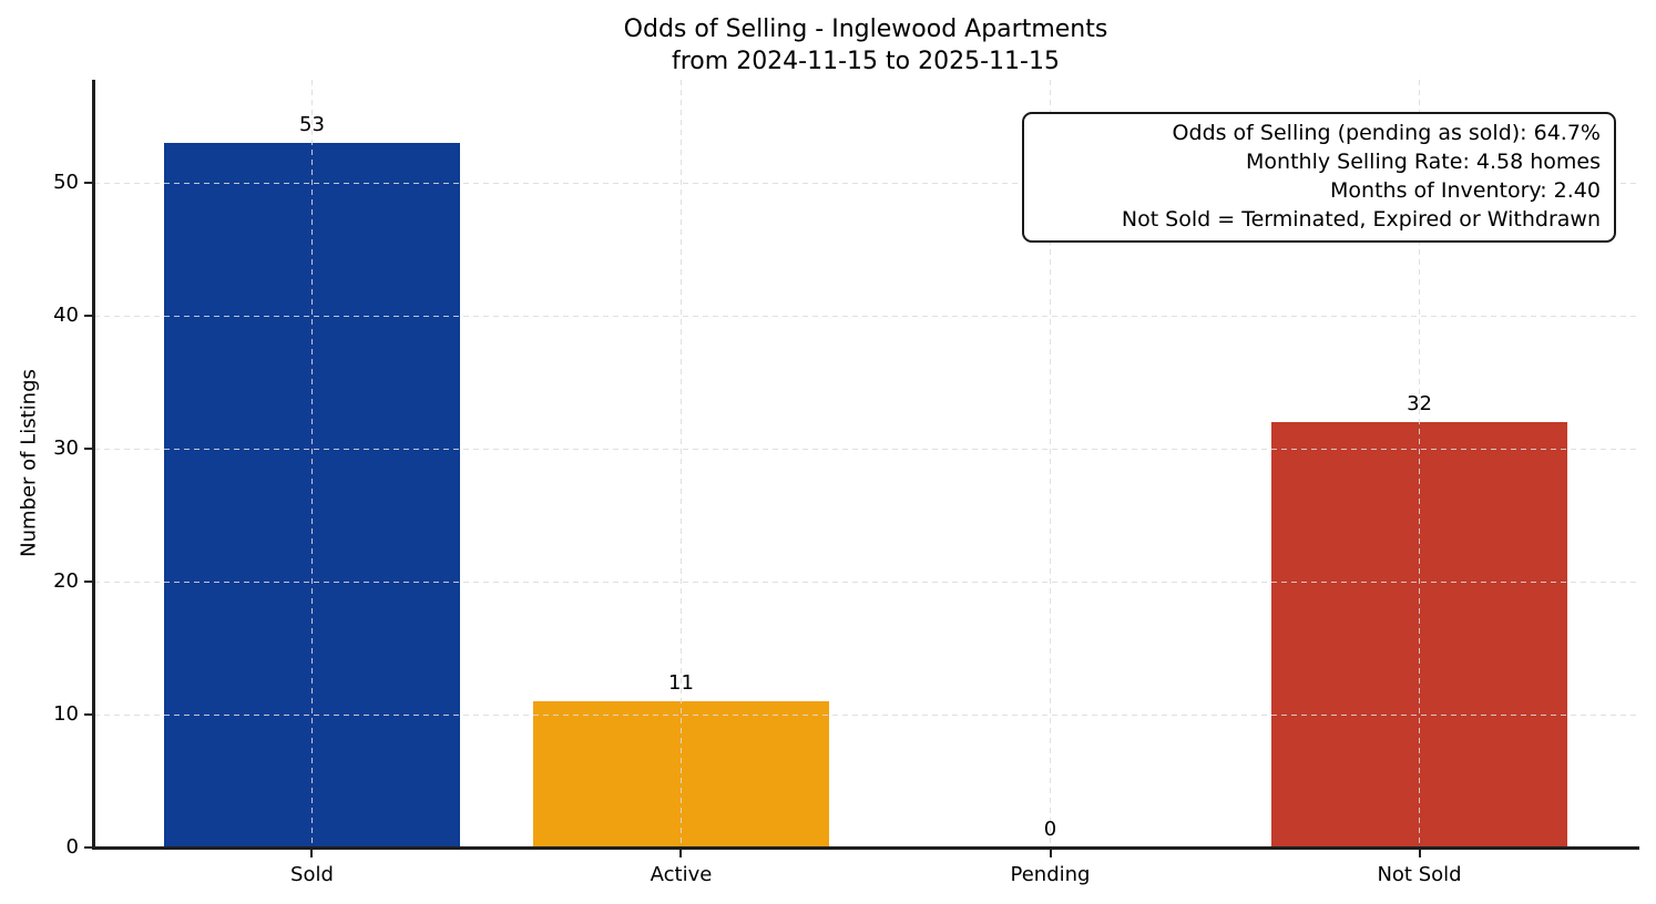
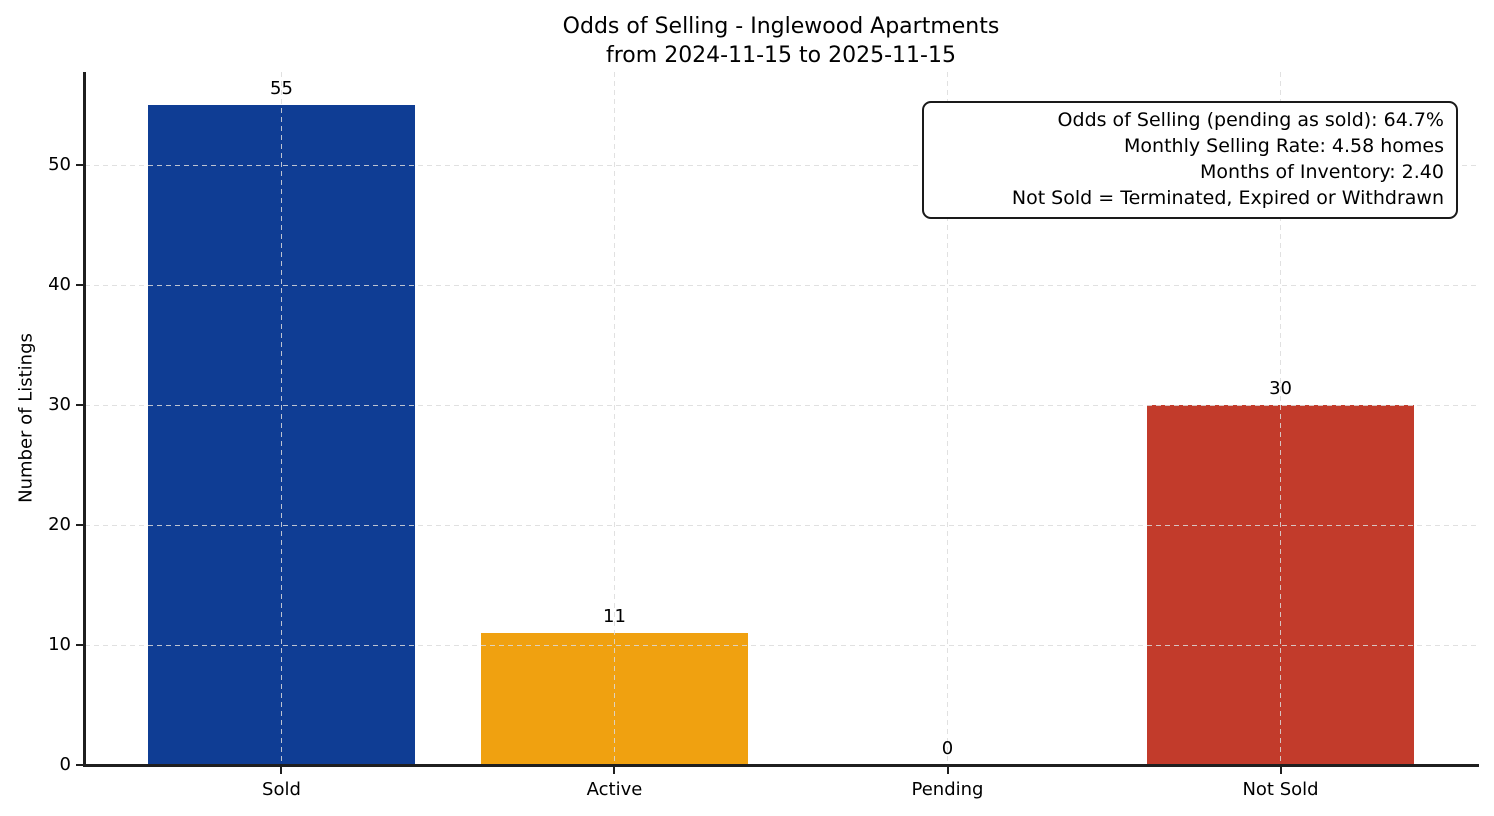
Sold: 53 -> 55
Not Sold: 32 -> 30
